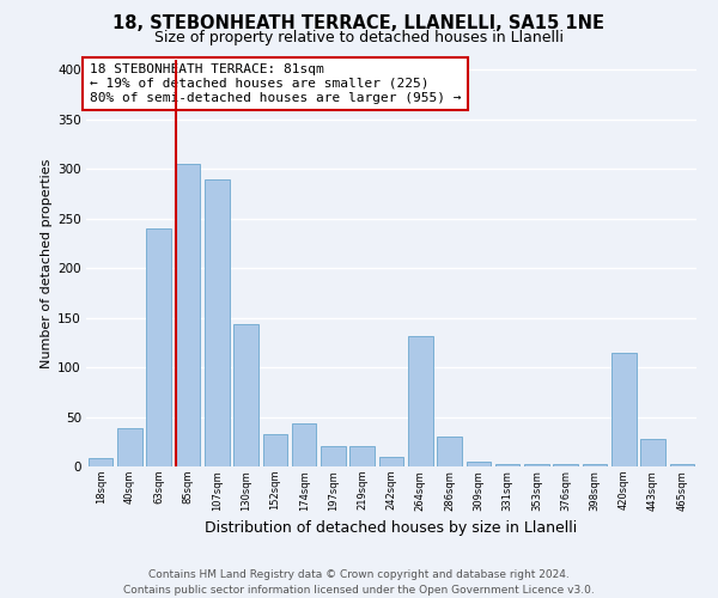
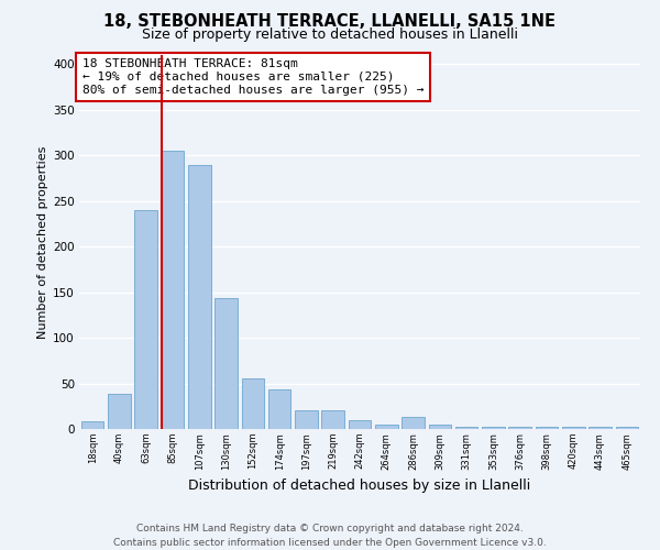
152sqm: 32 -> 55
264sqm: 132 -> 5
286sqm: 30 -> 13
420sqm: 114 -> 2
443sqm: 28 -> 2
